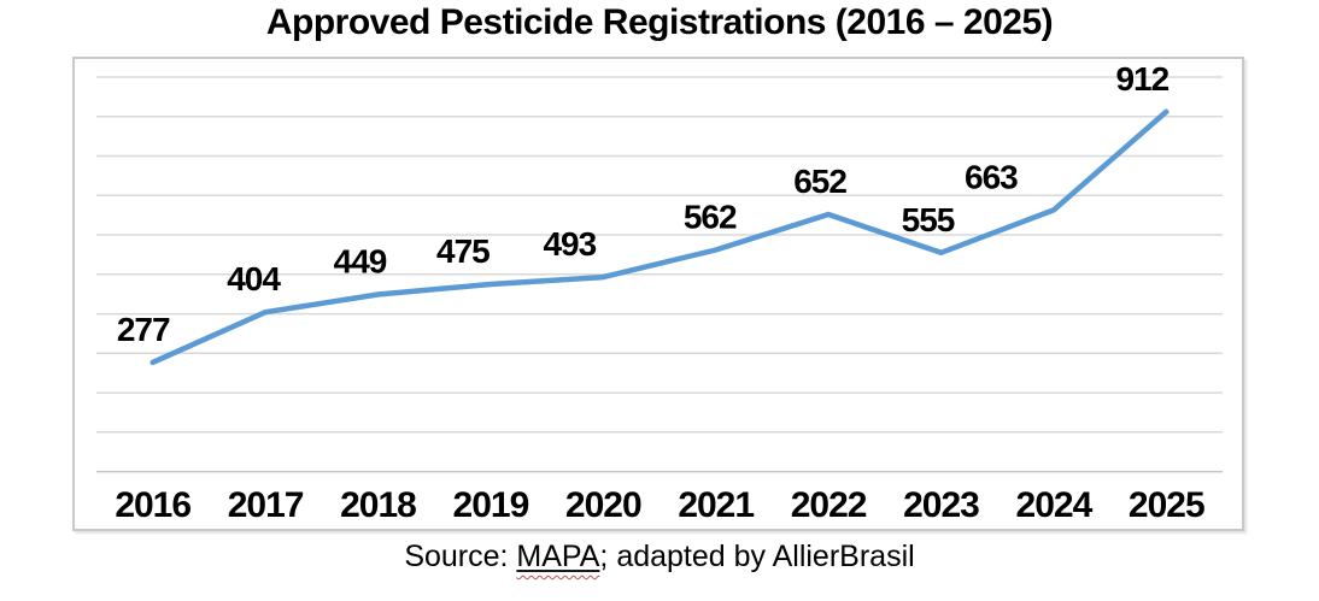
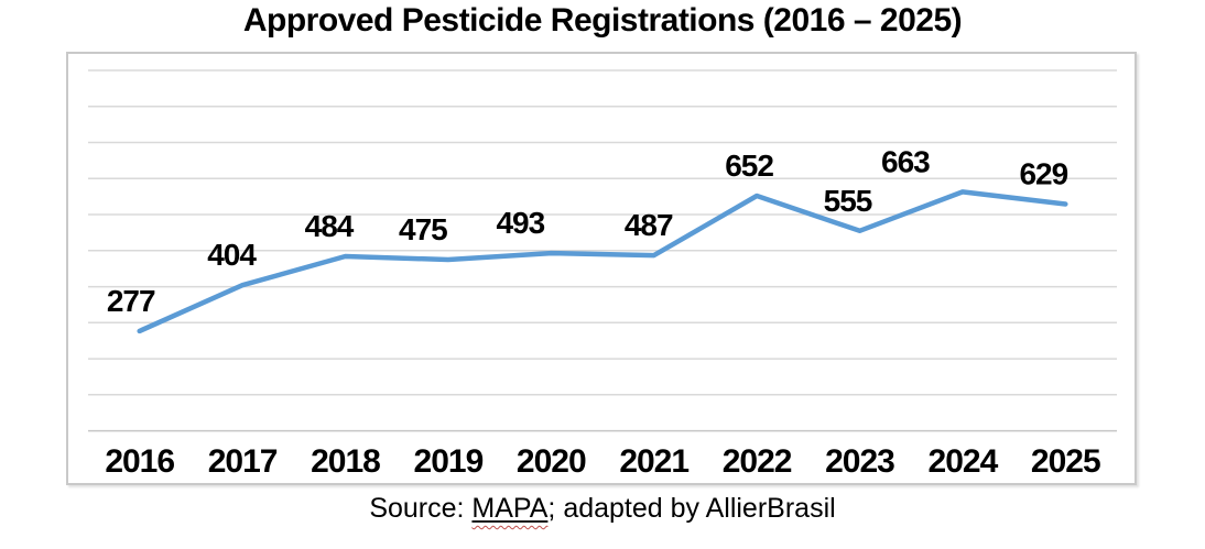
2018: 449 -> 484
2021: 562 -> 487
2025: 912 -> 629
